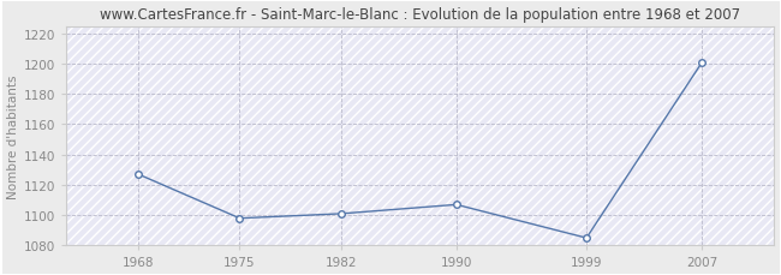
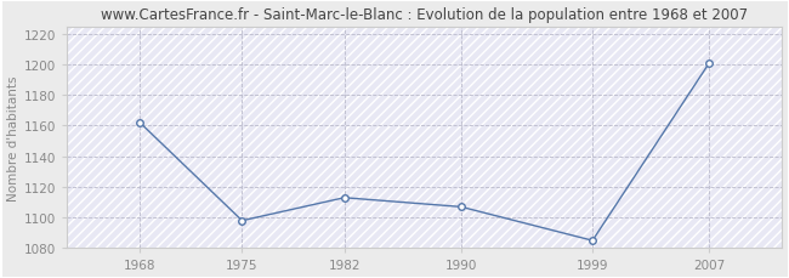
1968: 1127 -> 1162
1982: 1101 -> 1113
